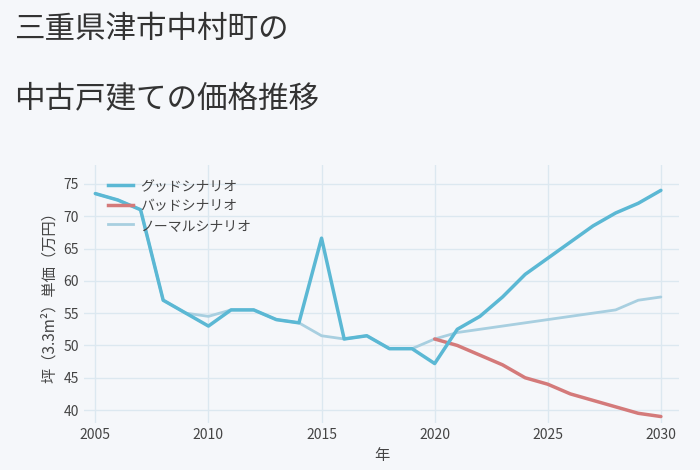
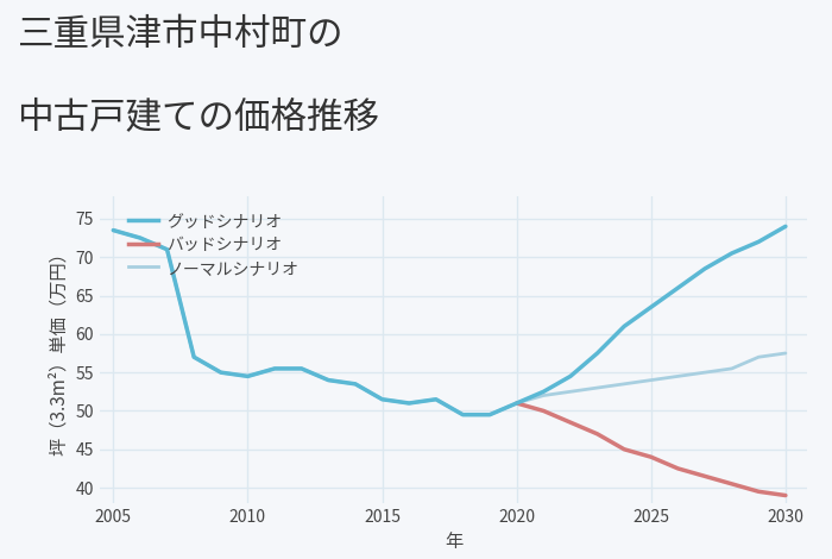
グッドシナリオ/2010: 53.0 -> 54.5
グッドシナリオ/2015: 66.6 -> 51.5
グッドシナリオ/2020: 47.2 -> 51.0
